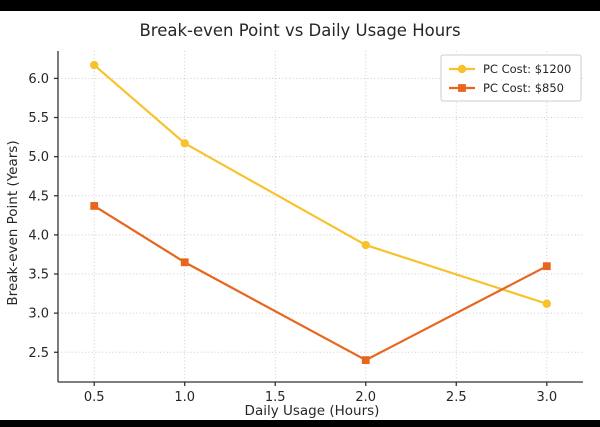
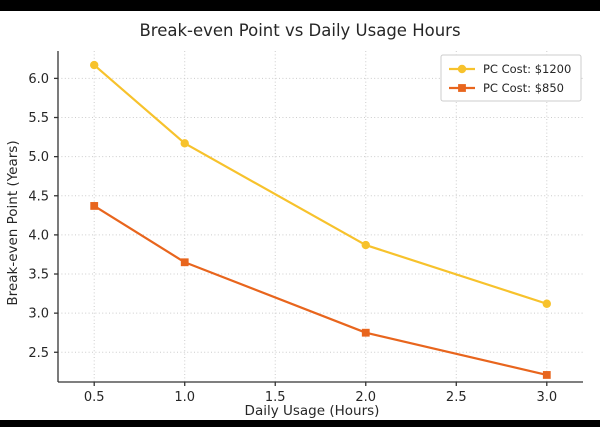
PC Cost: $850/2.0: 2.4 -> 2.8
PC Cost: $850/3.0: 3.6 -> 2.2
